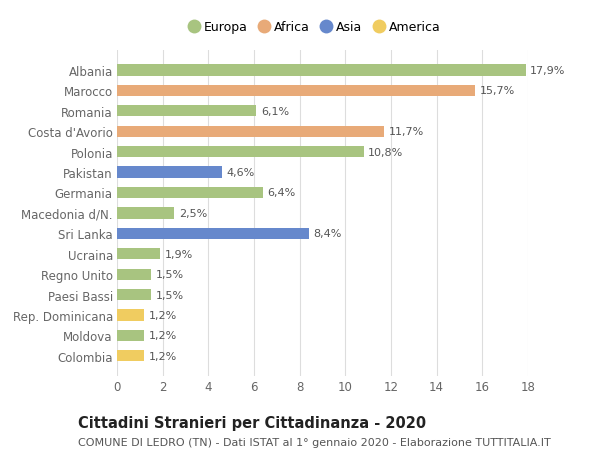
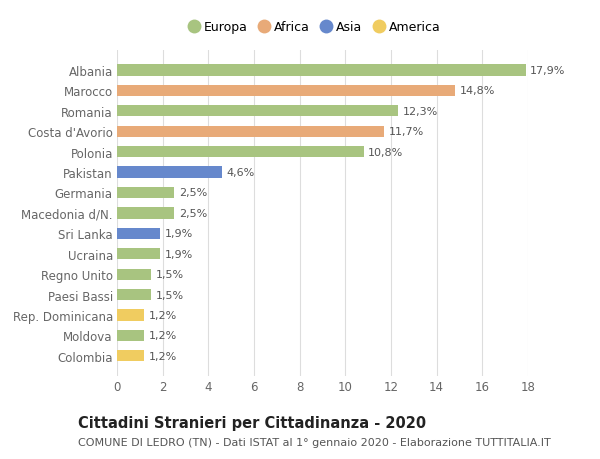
Marocco: 15,7% -> 14,8%
Romania: 6,1% -> 12,3%
Germania: 6,4% -> 2,5%
Sri Lanka: 8,4% -> 1,9%
